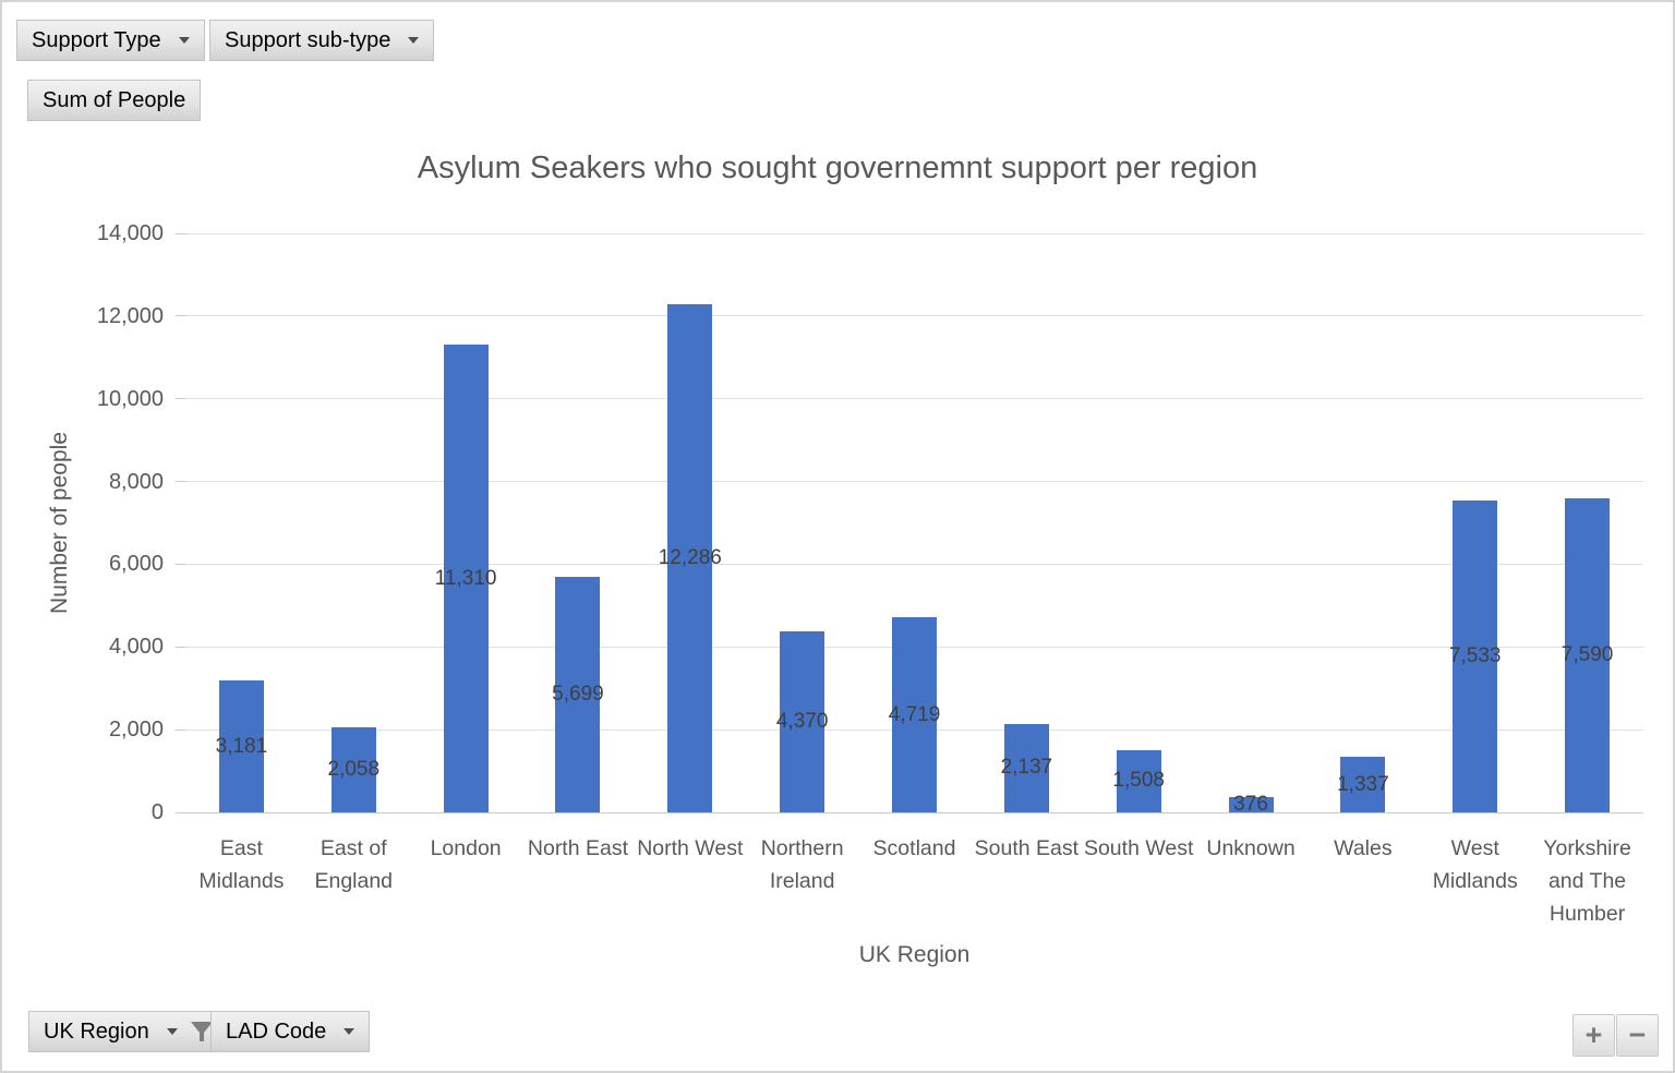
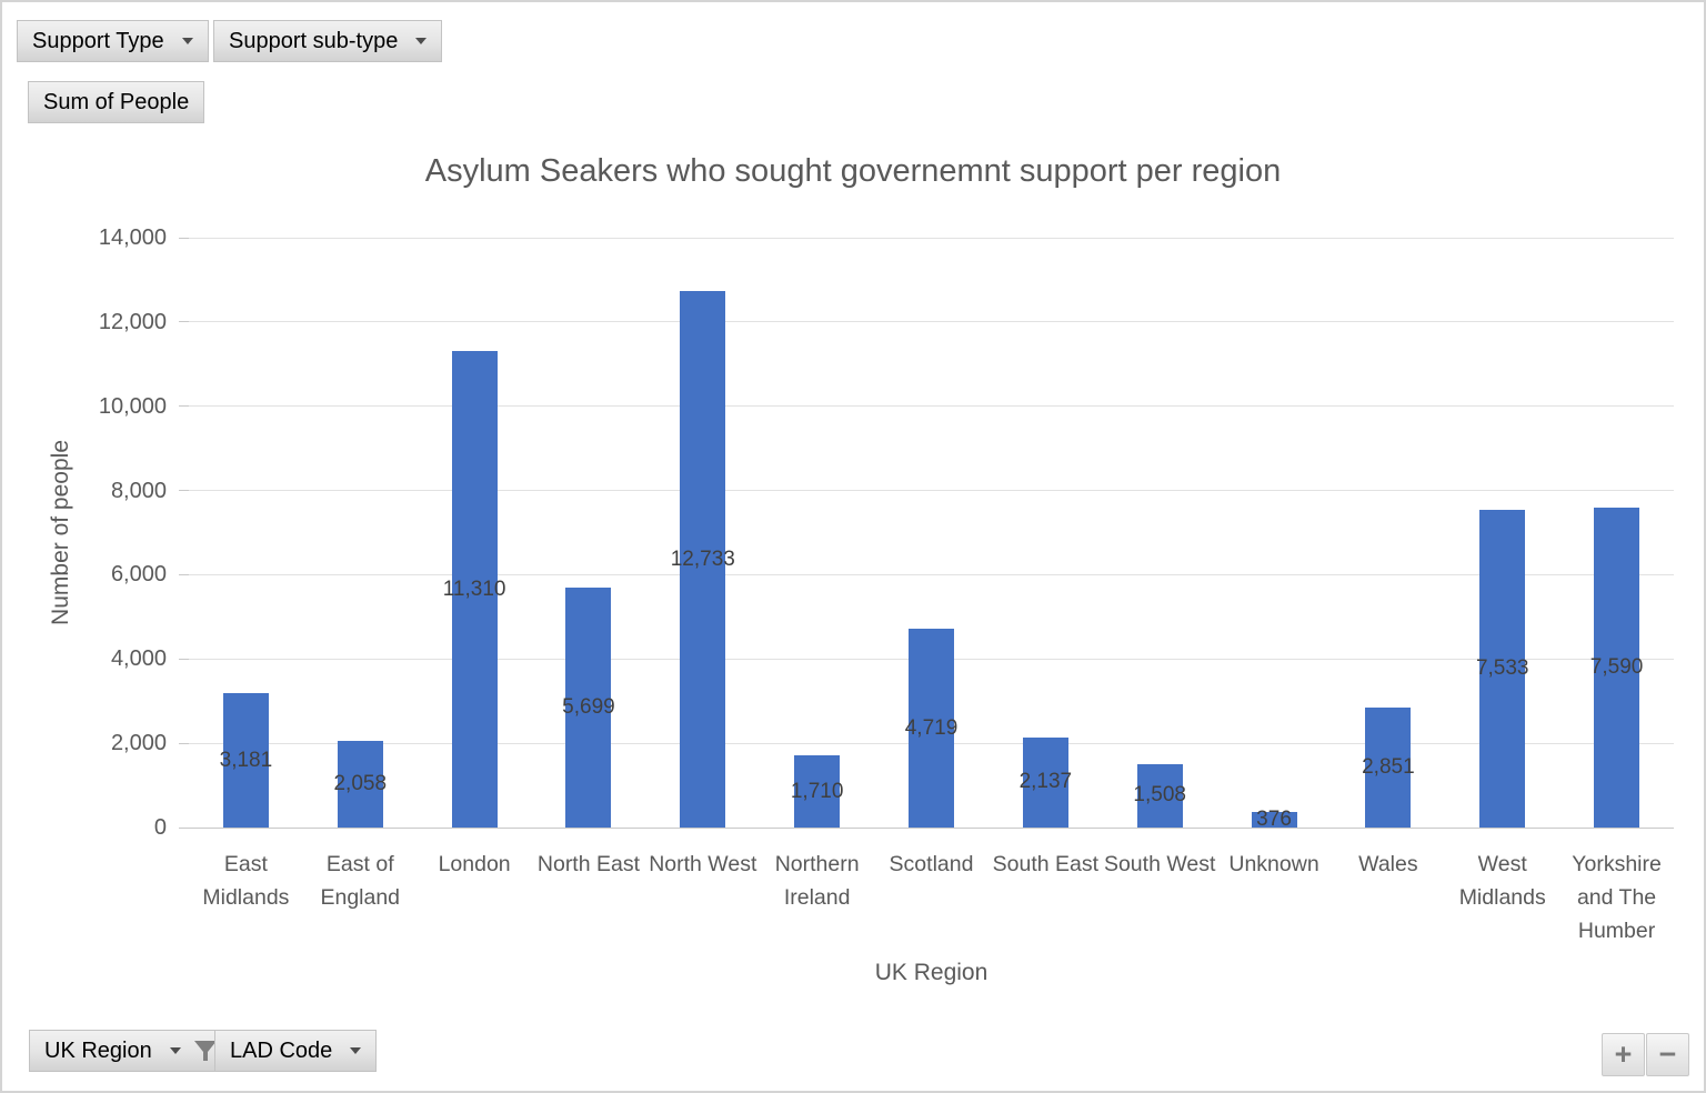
North West: 12,286 -> 12,733
Northern Ireland: 4,370 -> 1,710
Wales: 1,337 -> 2,851
